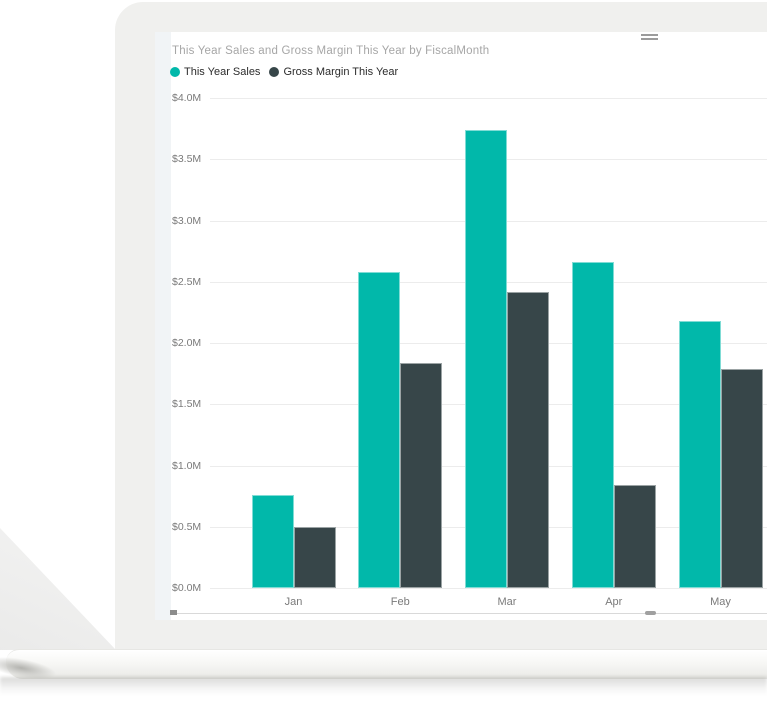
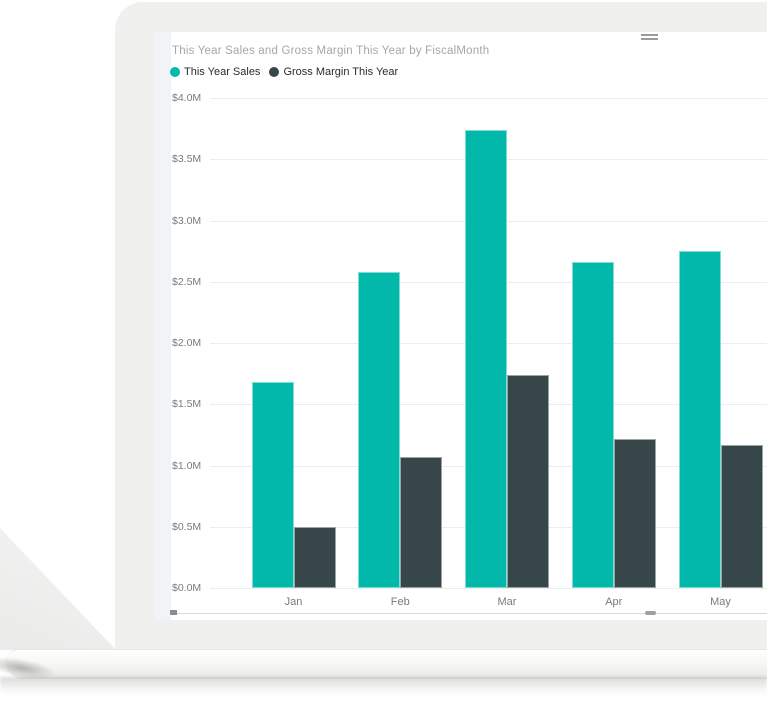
This Year Sales/Jan: $0.76M -> $1.68M
Gross Margin This Year/Feb: $1.84M -> $1.07M
Gross Margin This Year/Mar: $2.42M -> $1.74M
Gross Margin This Year/Apr: $0.84M -> $1.22M
This Year Sales/May: $2.18M -> $2.75M
Gross Margin This Year/May: $1.79M -> $1.17M
